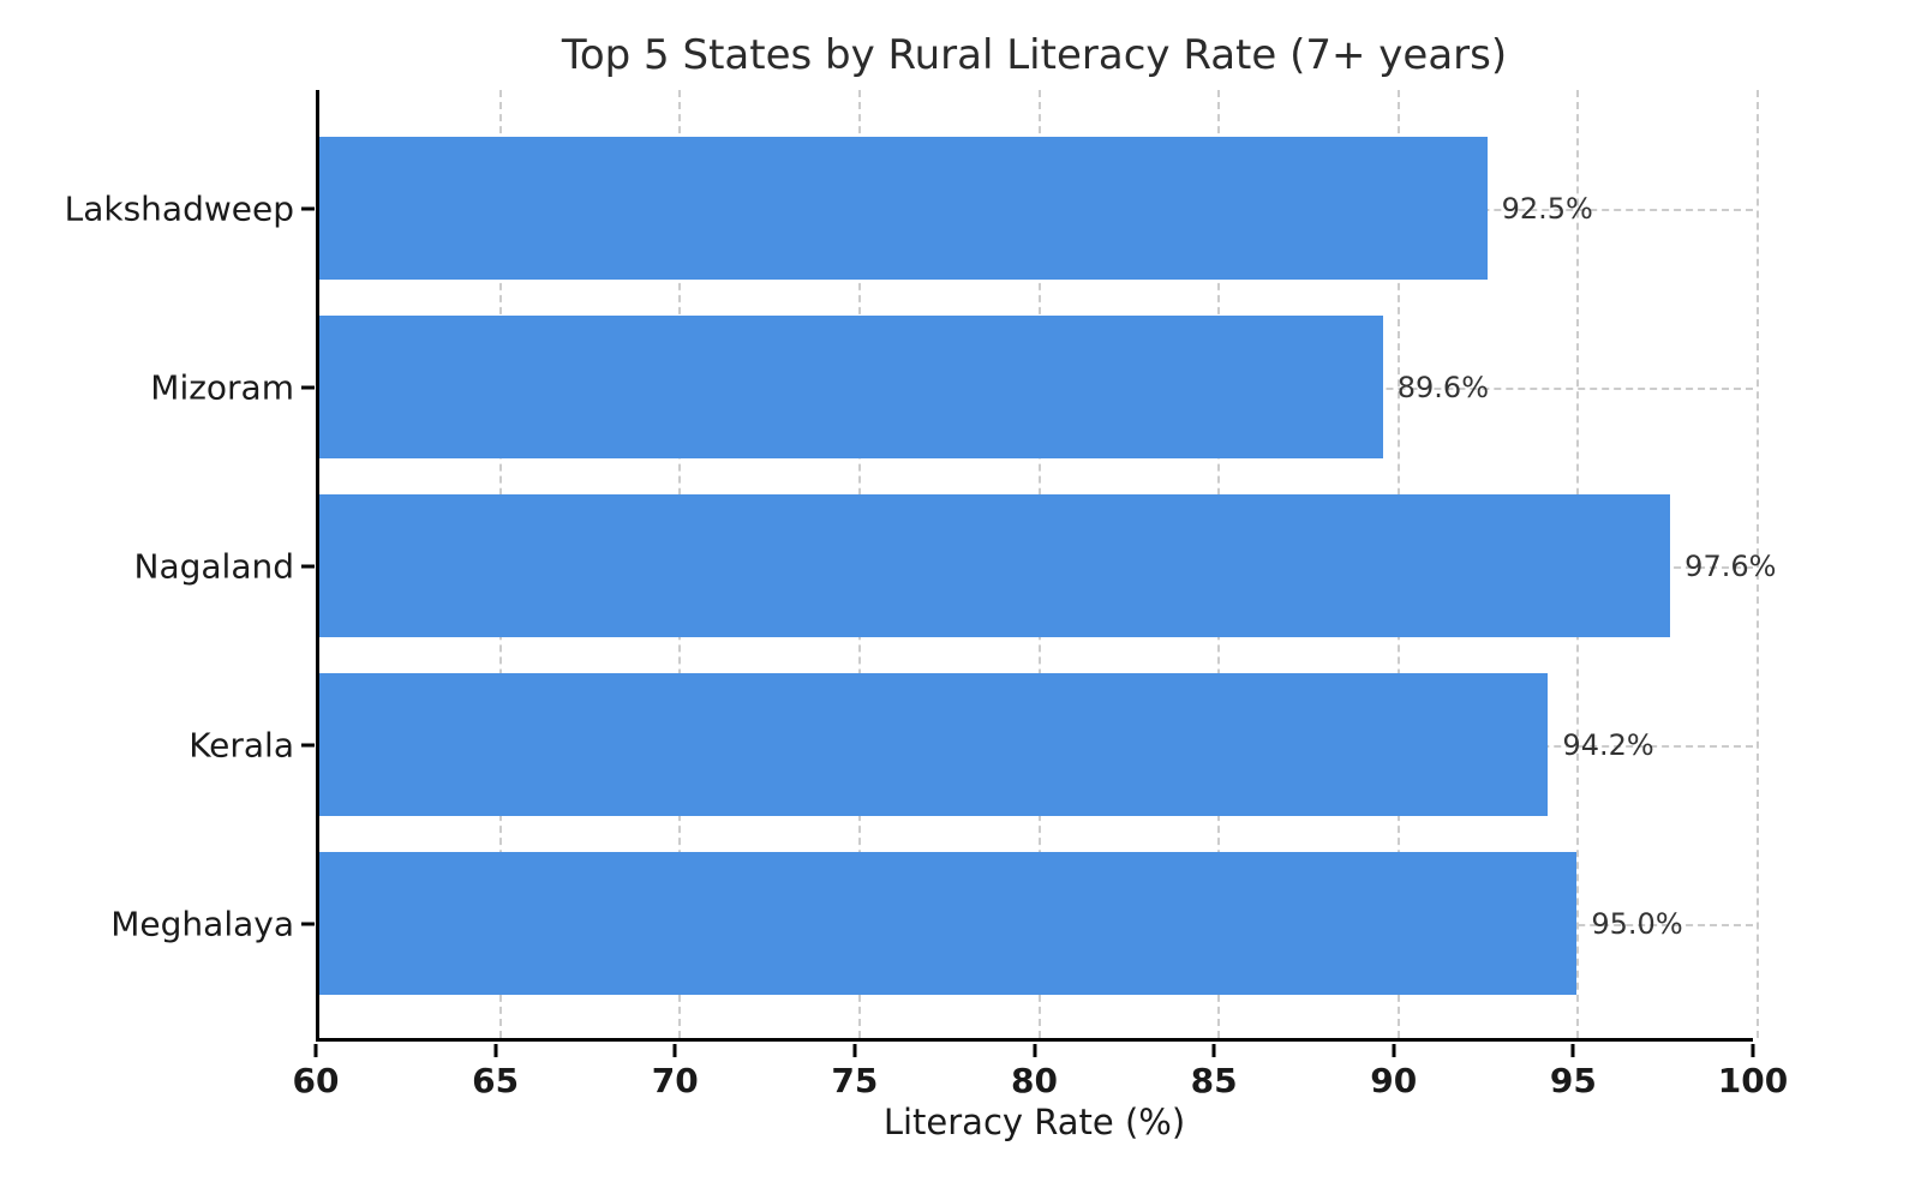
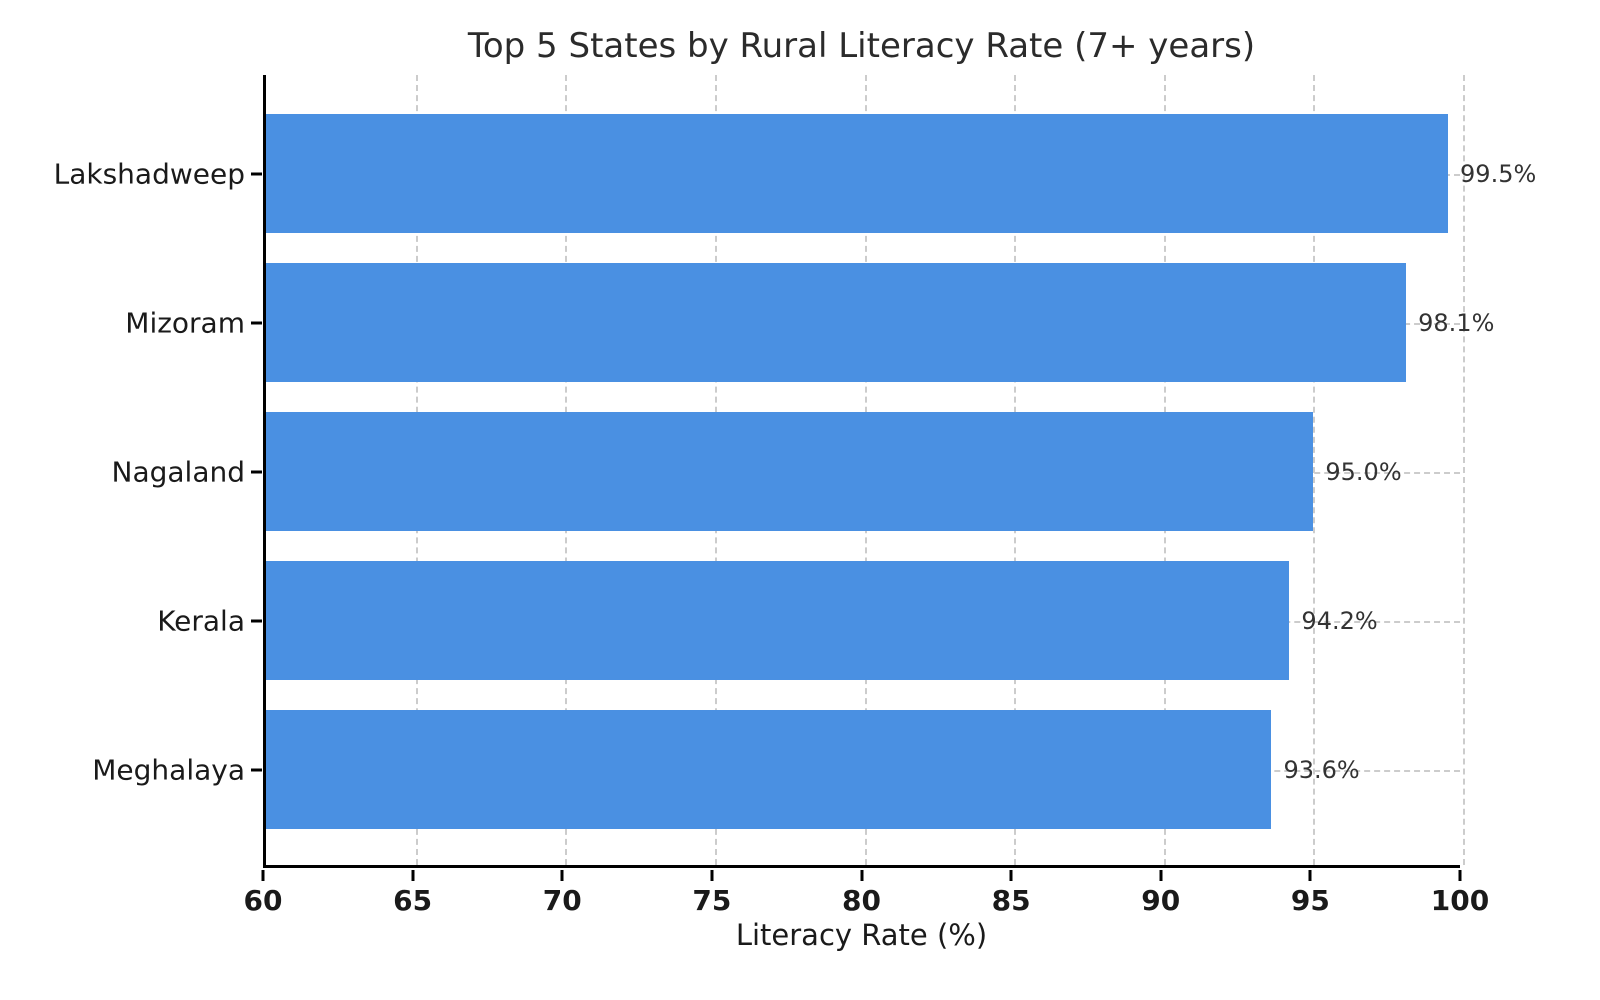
Lakshadweep: 92.5% -> 99.5%
Mizoram: 89.6% -> 98.1%
Nagaland: 97.6% -> 95.0%
Meghalaya: 95.0% -> 93.6%
